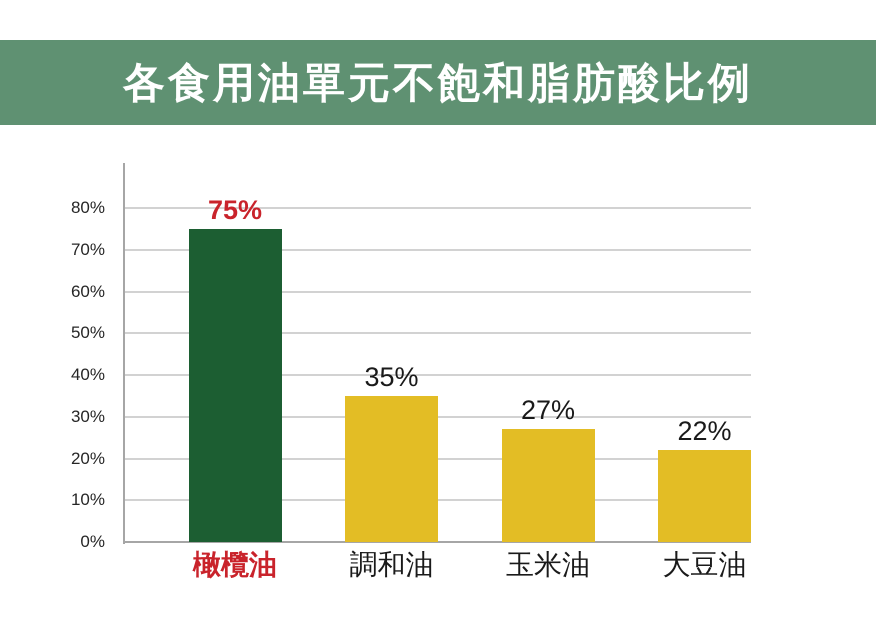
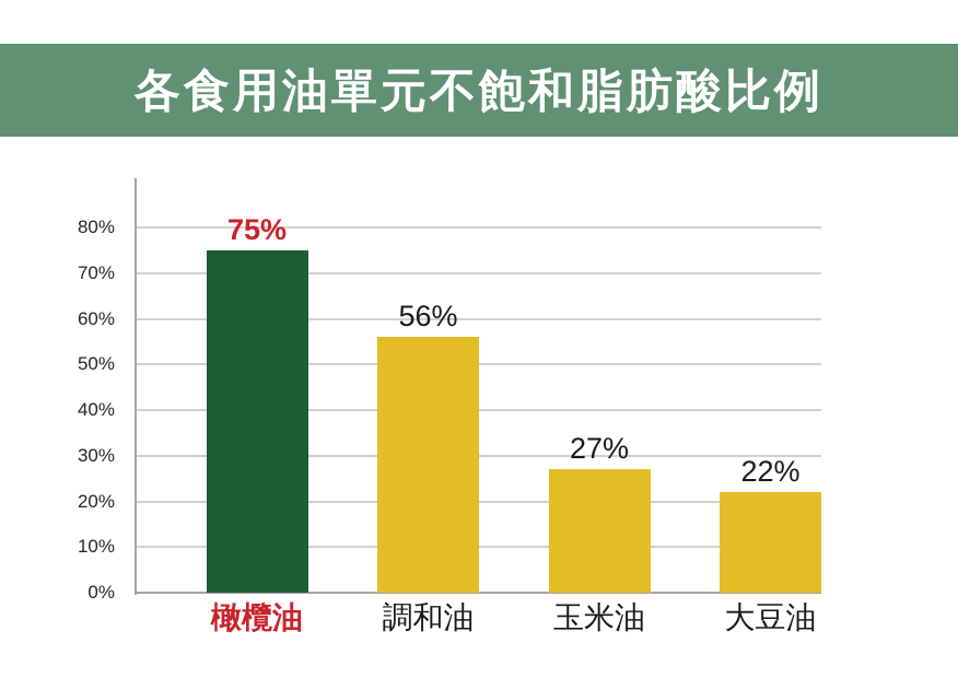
調和油: 35% -> 56%
